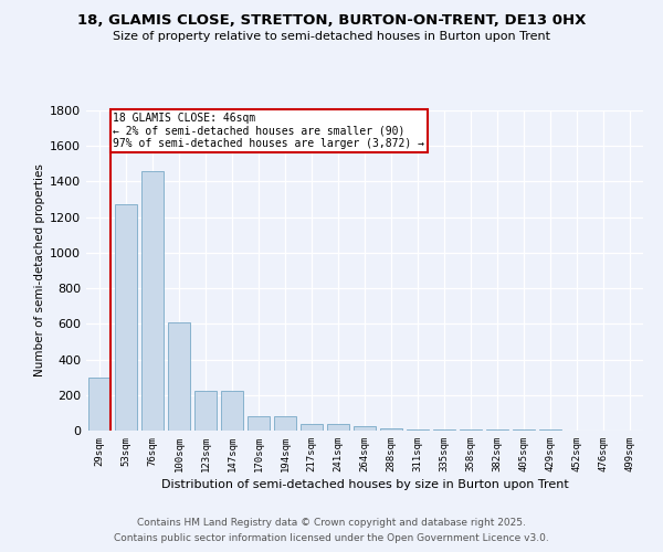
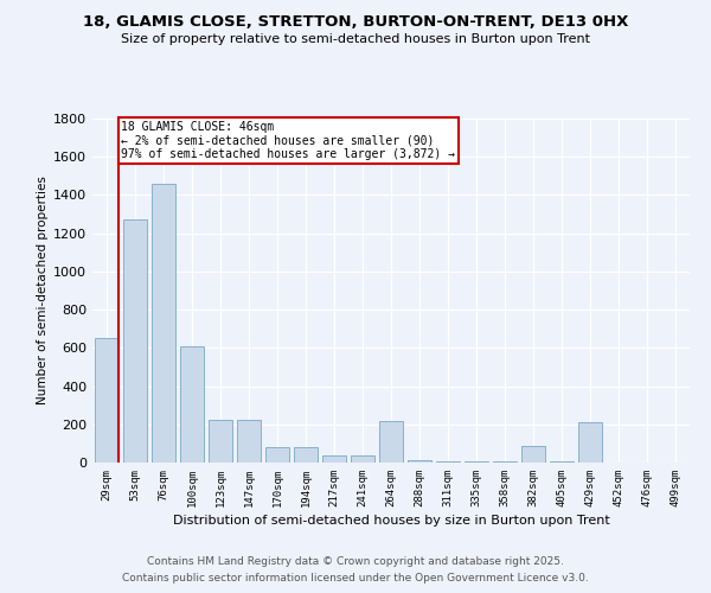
29sqm: 300 -> 650
264sqm: 20 -> 220
382sqm: 0 -> 90
429sqm: 0 -> 210
